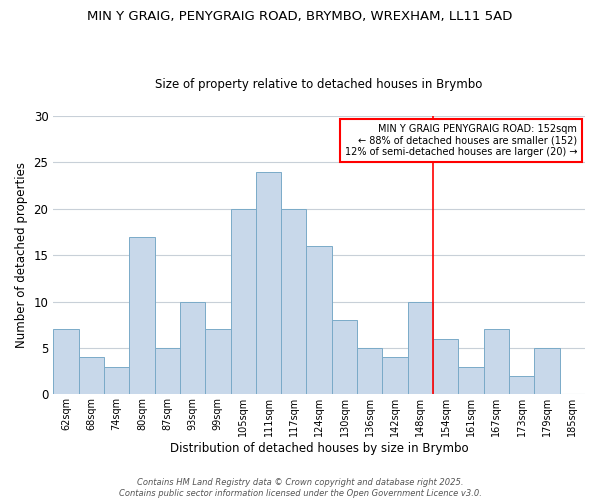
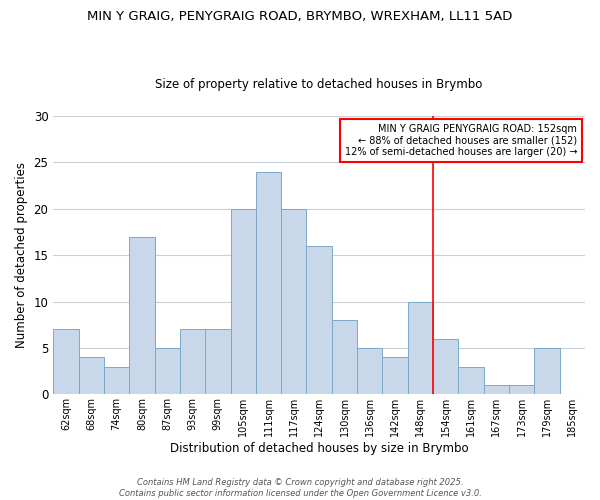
93sqm: 10 -> 7
167sqm: 7 -> 1
173sqm: 2 -> 1
